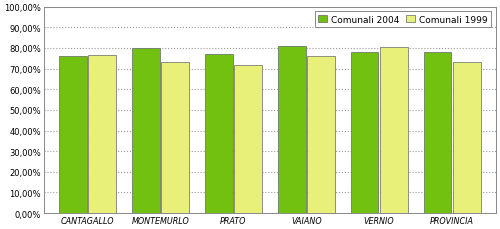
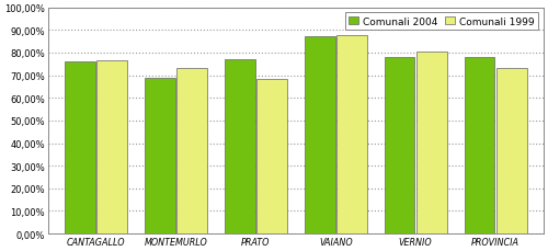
Comunali 2004/MONTEMURLO: 80,0% -> 69,0%
Comunali 1999/PRATO: 71,8% -> 68,5%
Comunali 2004/VAIANO: 80,8% -> 87,0%
Comunali 1999/VAIANO: 76,2% -> 87,5%
